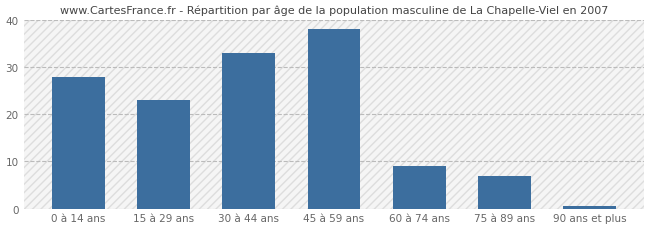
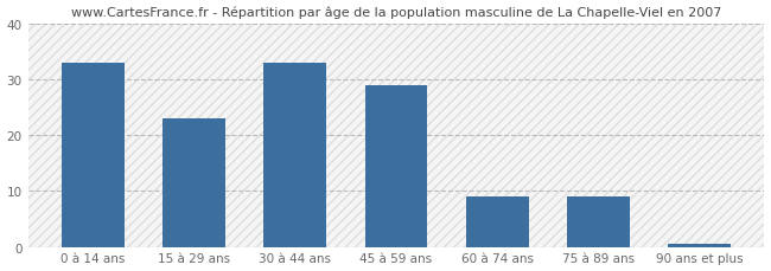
0 à 14 ans: 28.0 -> 33.0
45 à 59 ans: 38.0 -> 29.0
75 à 89 ans: 7.0 -> 9.0
